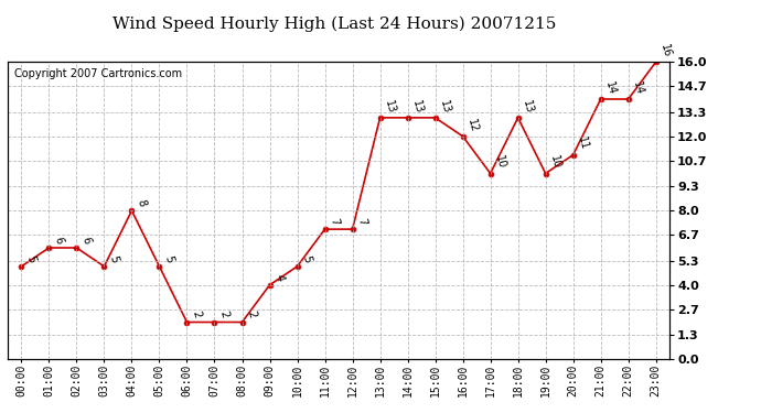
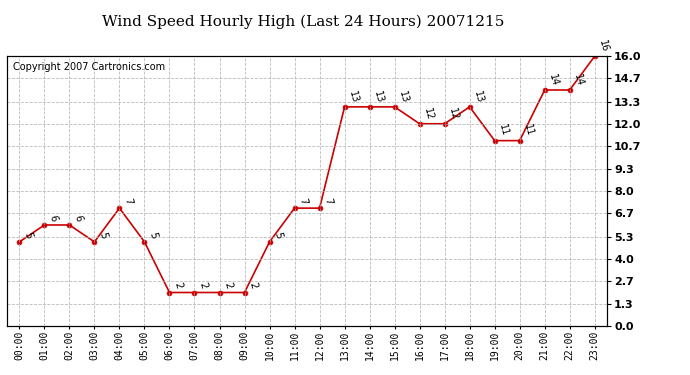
04:00: 8 -> 7
09:00: 4 -> 2
17:00: 10 -> 12
19:00: 10 -> 11
